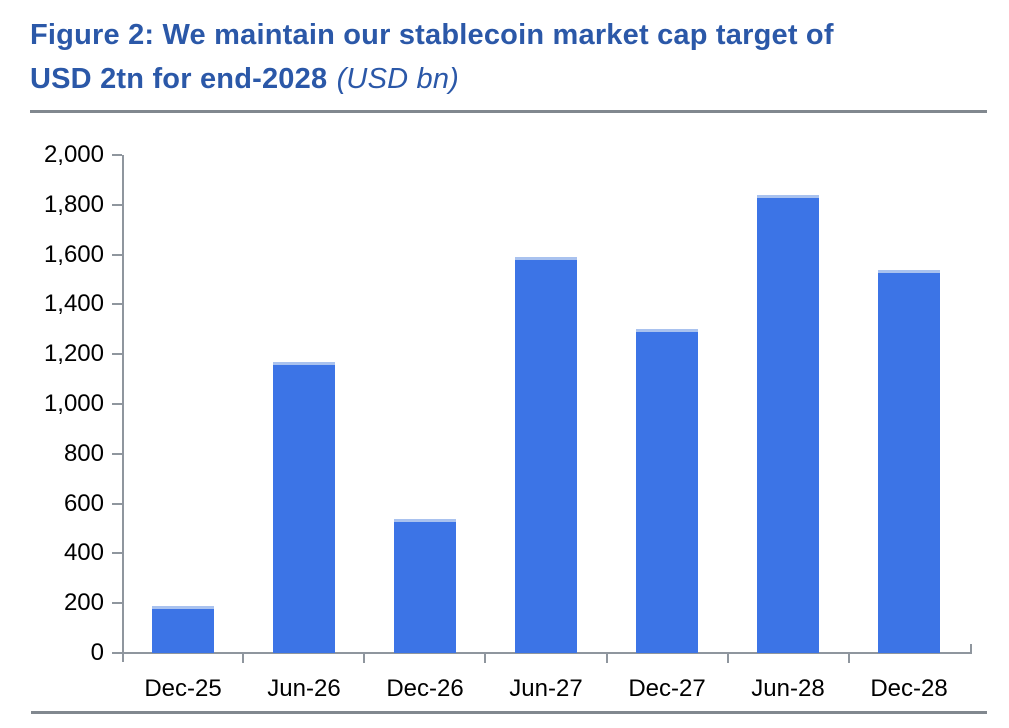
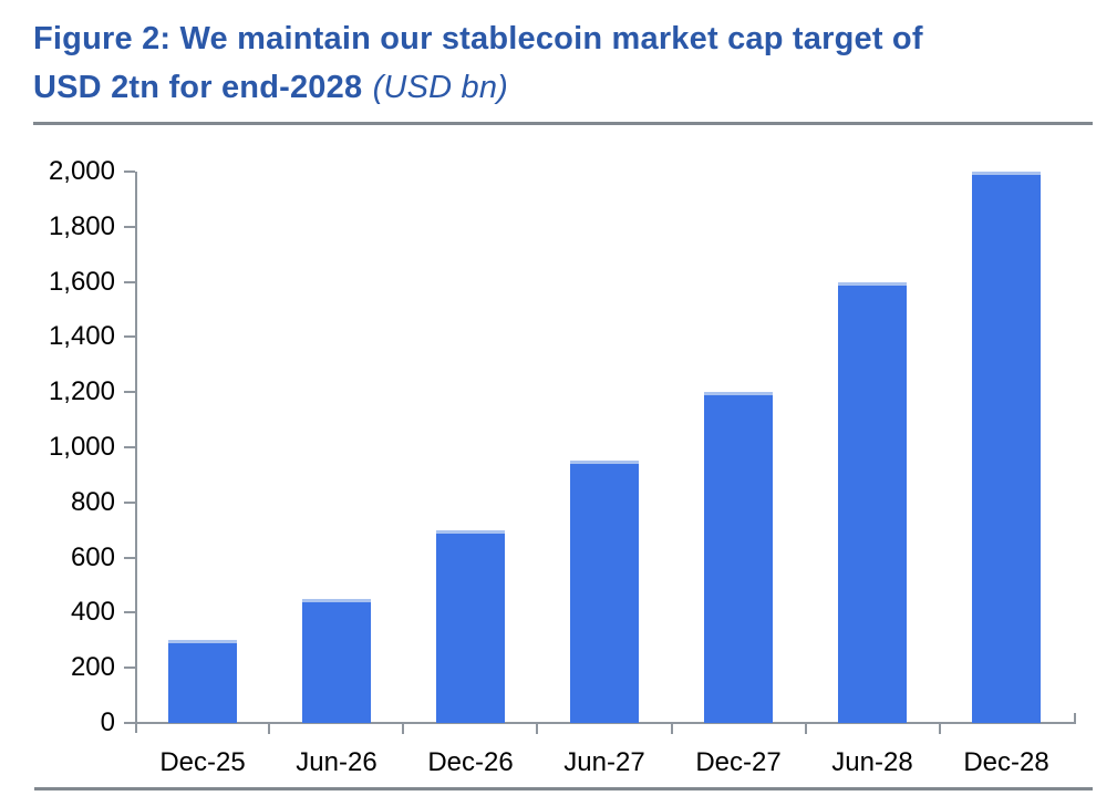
Dec-25: 190 -> 300
Jun-26: 1170 -> 450
Dec-26: 540 -> 700
Jun-27: 1590 -> 950
Dec-27: 1300 -> 1200
Jun-28: 1840 -> 1600
Dec-28: 1540 -> 2000
